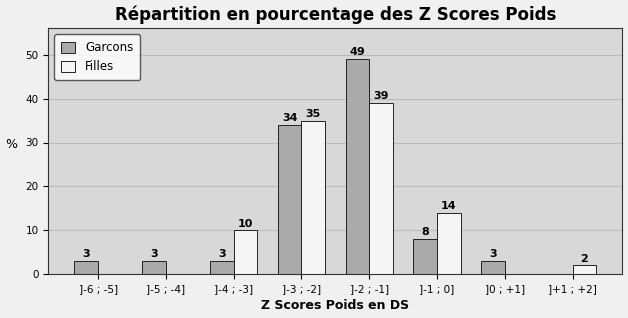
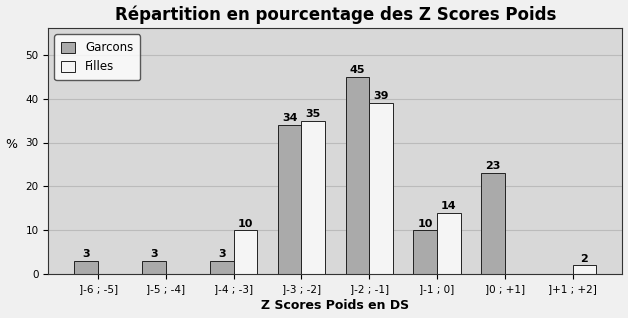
Garcons/]-2 ; -1]: 49 -> 45
Garcons/]-1 ; 0]: 8 -> 10
Garcons/]0 ; +1]: 3 -> 23
